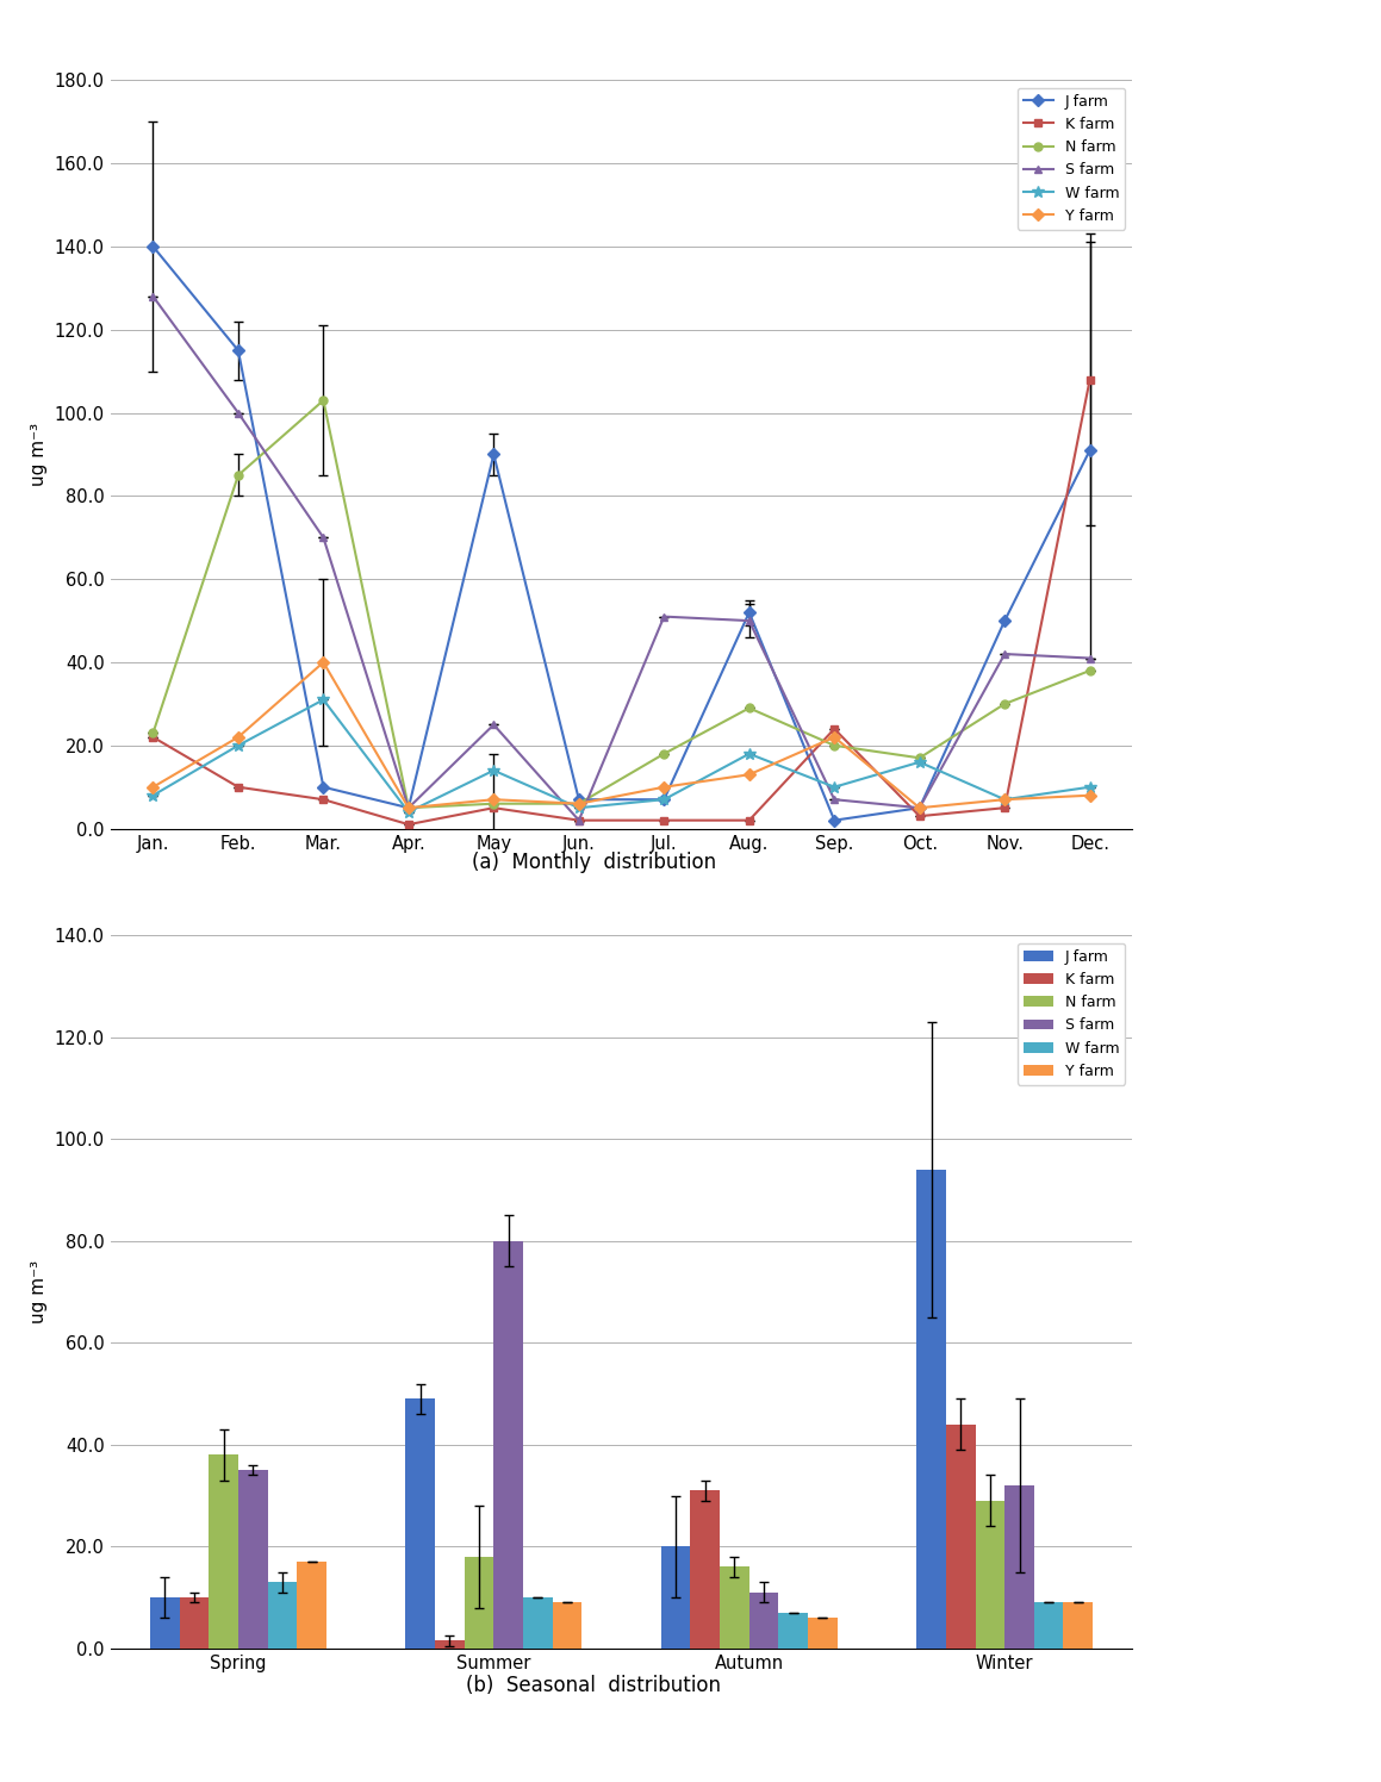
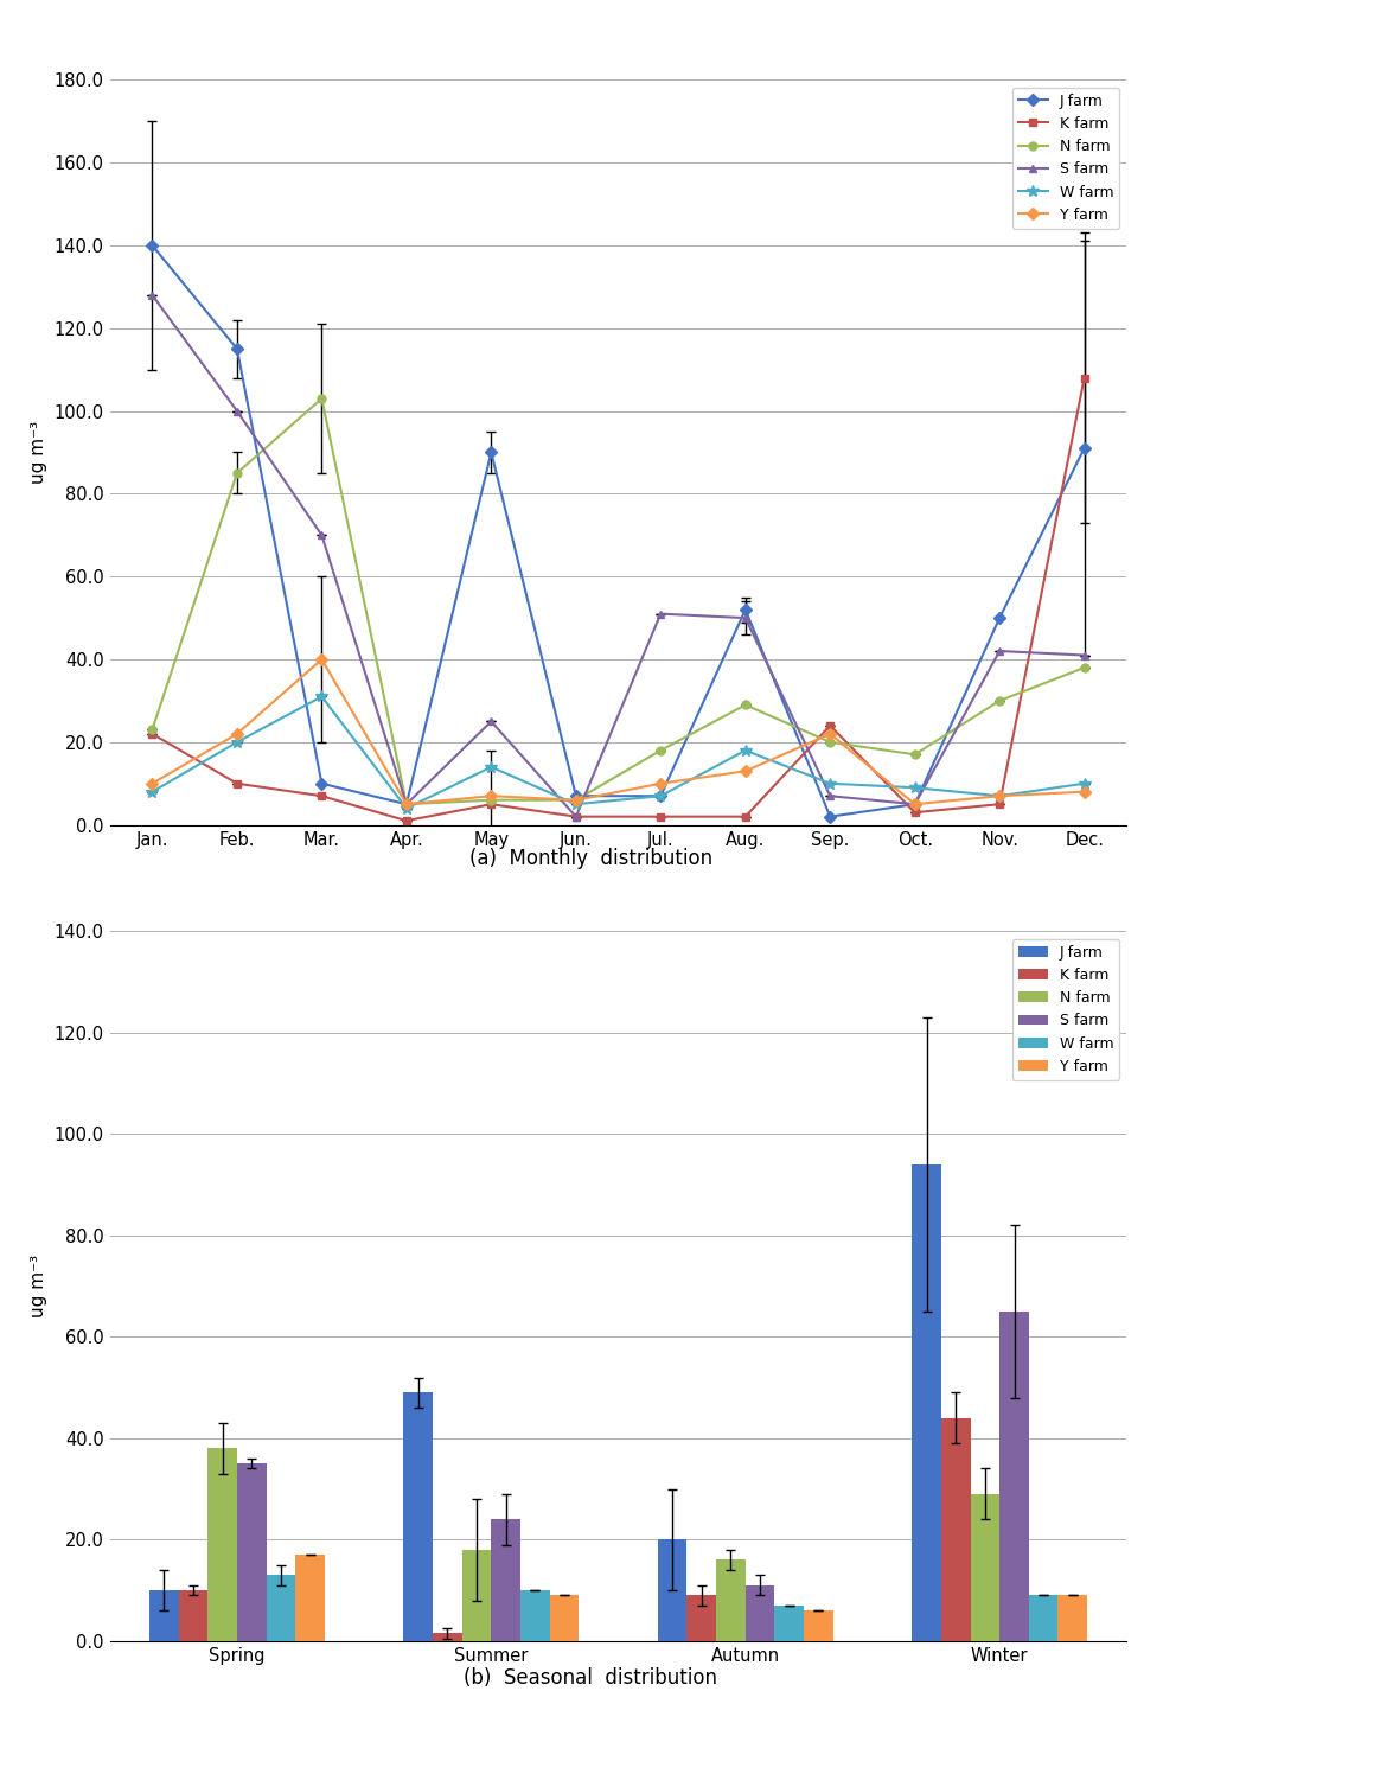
W farm/Oct.: 16 -> 9
S farm/Summer: 80 -> 24
K farm/Autumn: 31.0 -> 9.0
S farm/Winter: 32 -> 65
